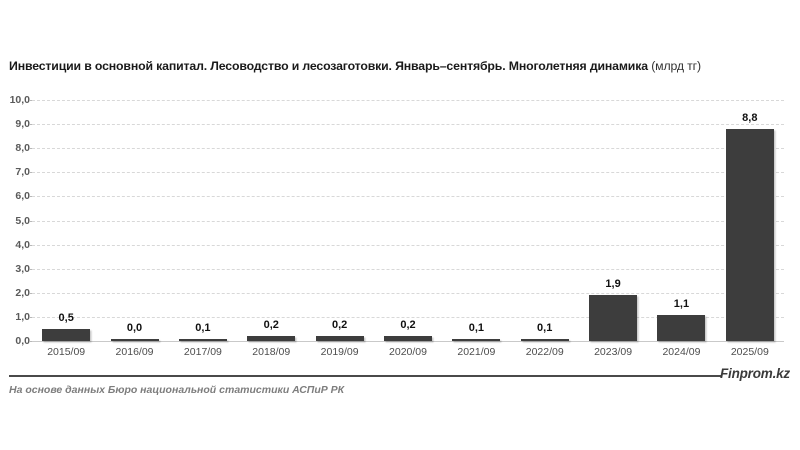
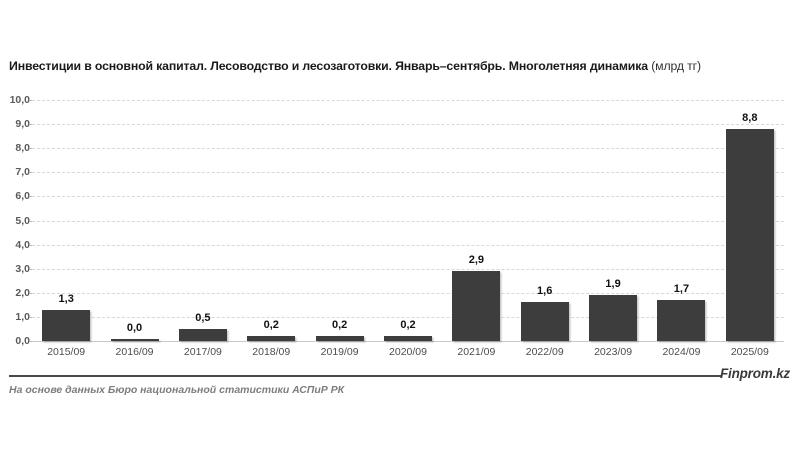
2015/09: 0,5 -> 1,3
2017/09: 0,1 -> 0,5
2021/09: 0,1 -> 2,9
2022/09: 0,1 -> 1,6
2024/09: 1,1 -> 1,7
